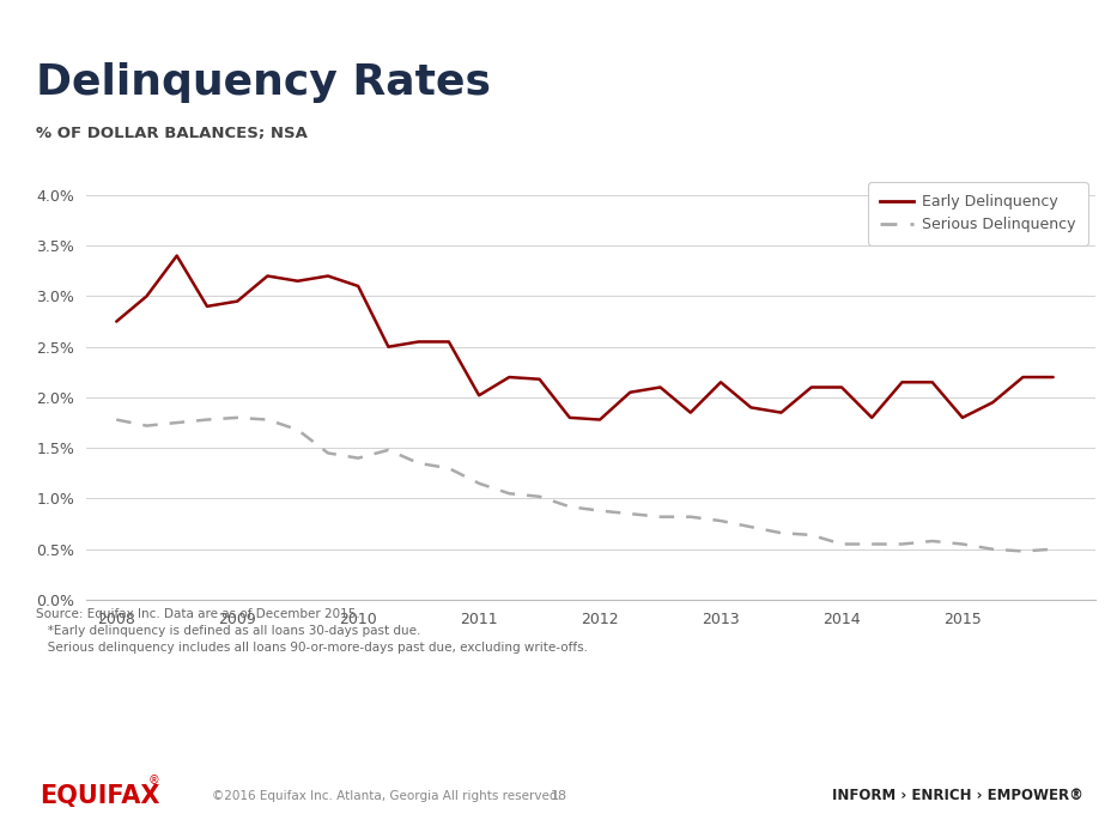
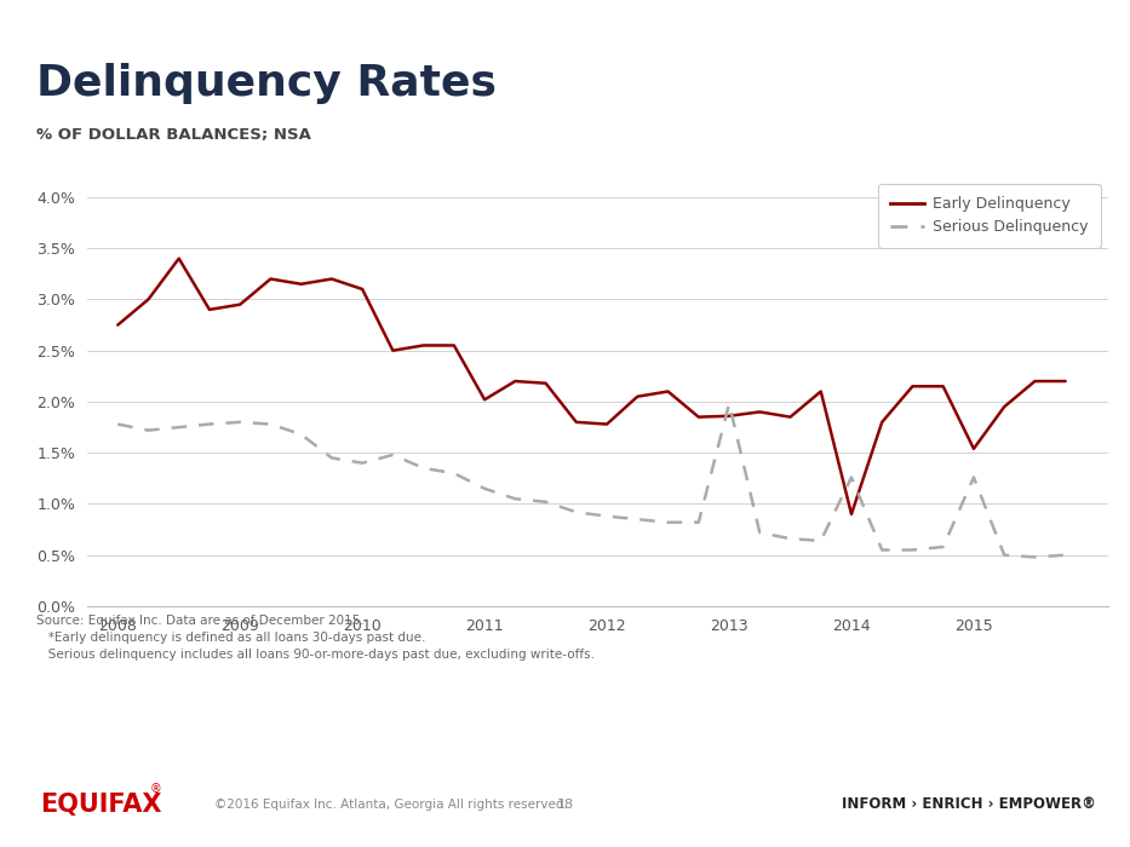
Early Delinquency/2013: 2.15% -> 1.86%
Serious Delinquency/2013: 0.78% -> 1.98%
Early Delinquency/2014: 2.10% -> 0.90%
Serious Delinquency/2014: 0.55% -> 1.26%
Early Delinquency/2015: 1.80% -> 1.54%
Serious Delinquency/2015: 0.55% -> 1.26%
